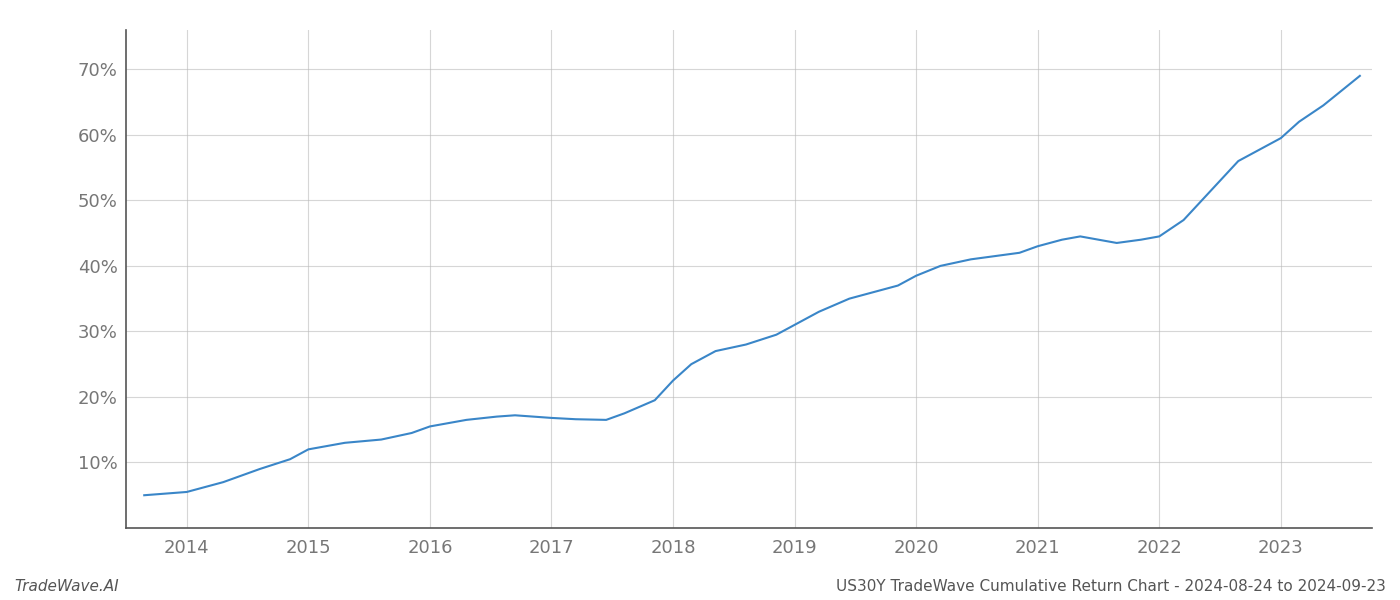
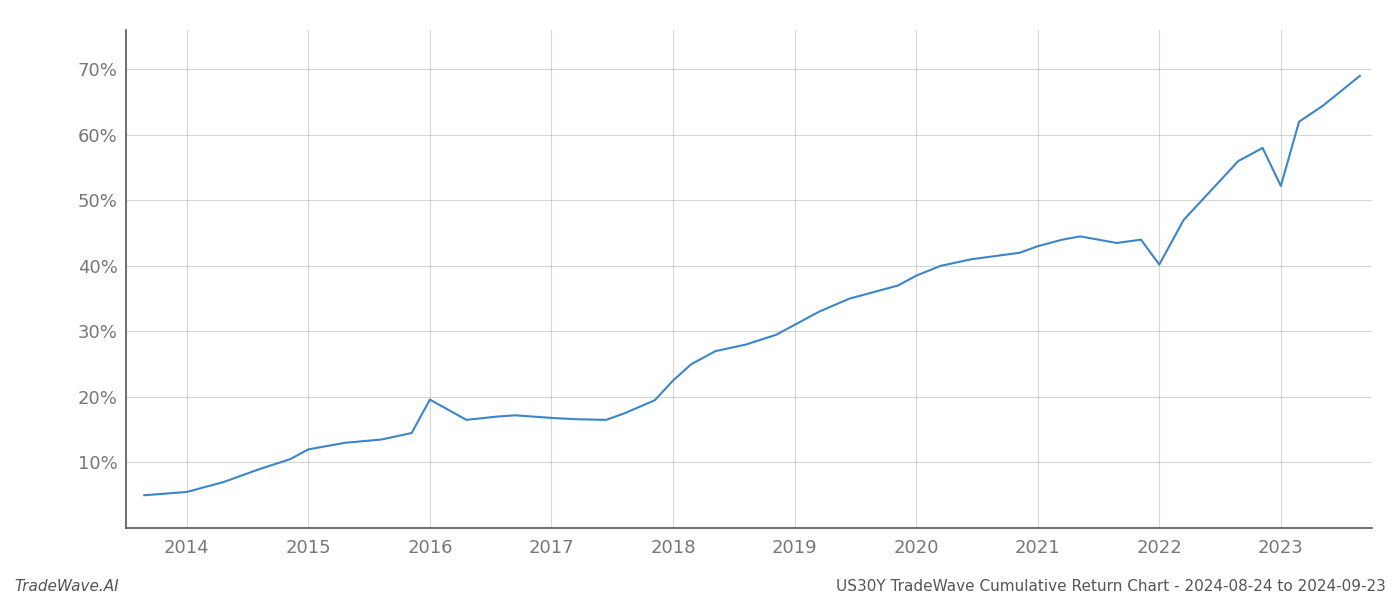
2016: 15.5% -> 19.6%
2022: 44.5% -> 40.2%
2023: 59.5% -> 52.2%
